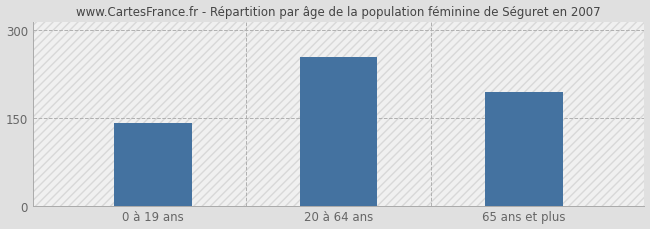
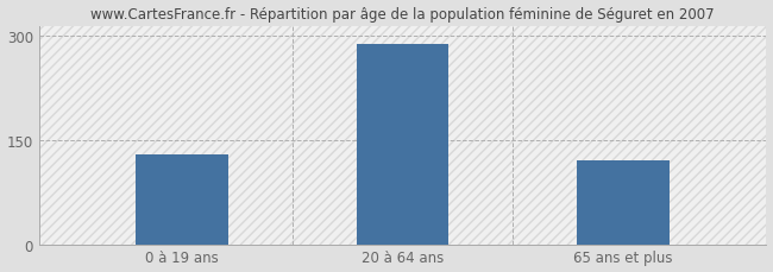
0 à 19 ans: 142 -> 130
20 à 64 ans: 254 -> 288
65 ans et plus: 194 -> 120
